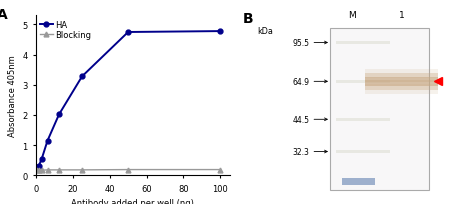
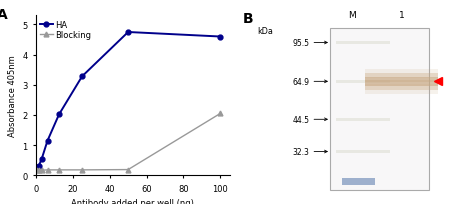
HA/100: 4.78 -> 4.60
Blocking/100: 0.19 -> 2.05
